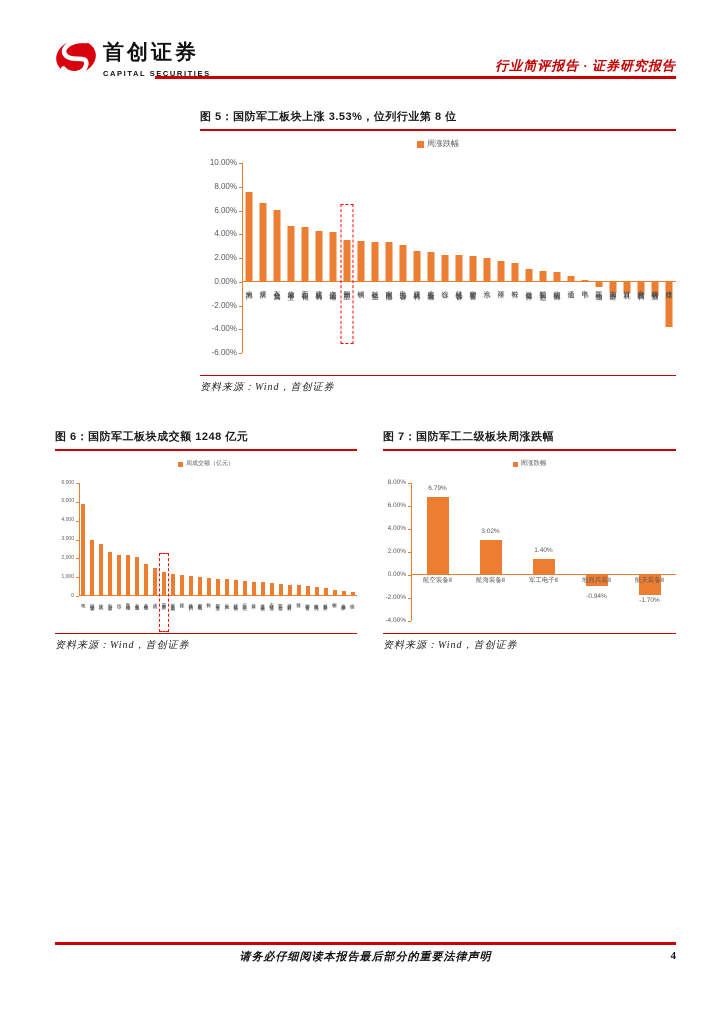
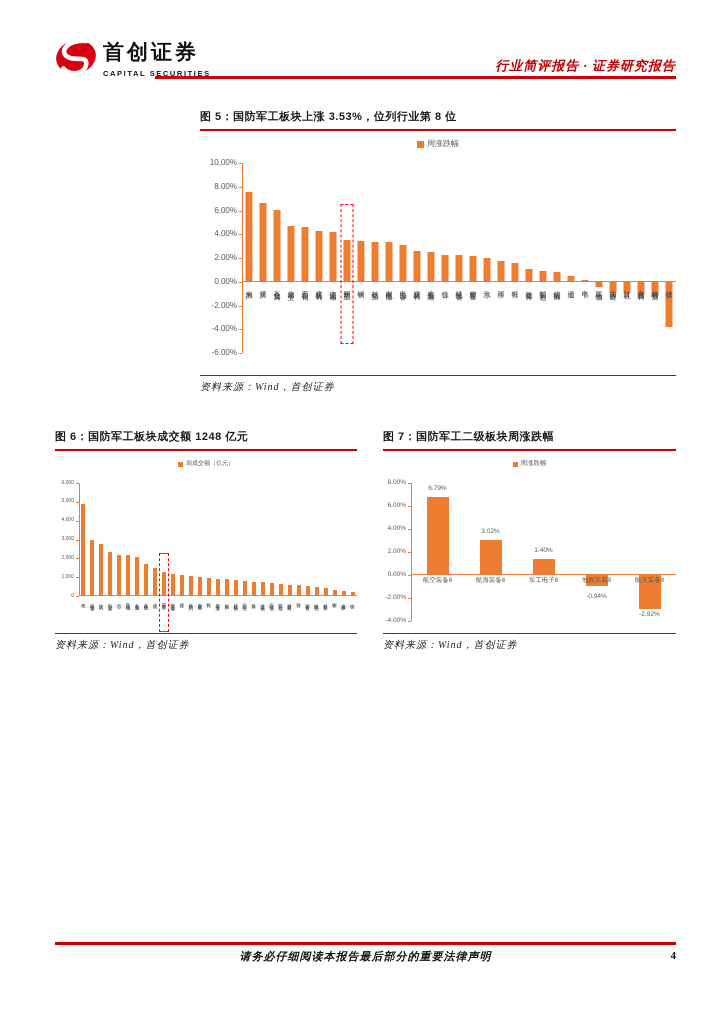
图 7：国防军工二级板块周涨跌幅/航天装备Ⅱ: -1.70% -> -2.92%
